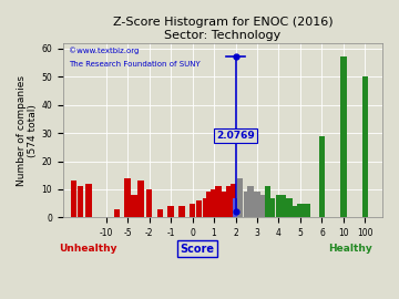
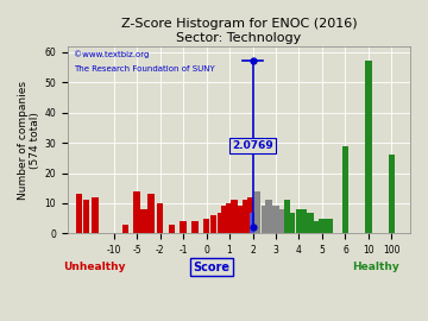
100: 50 -> 26
